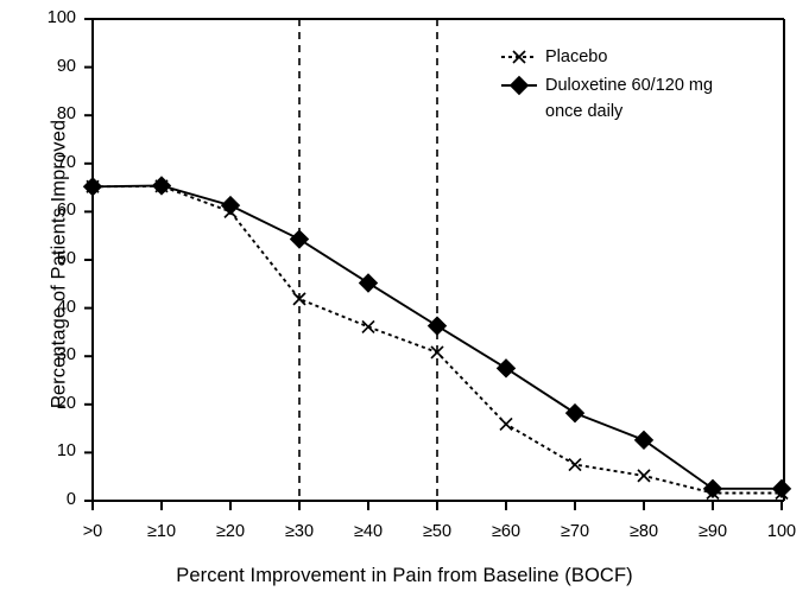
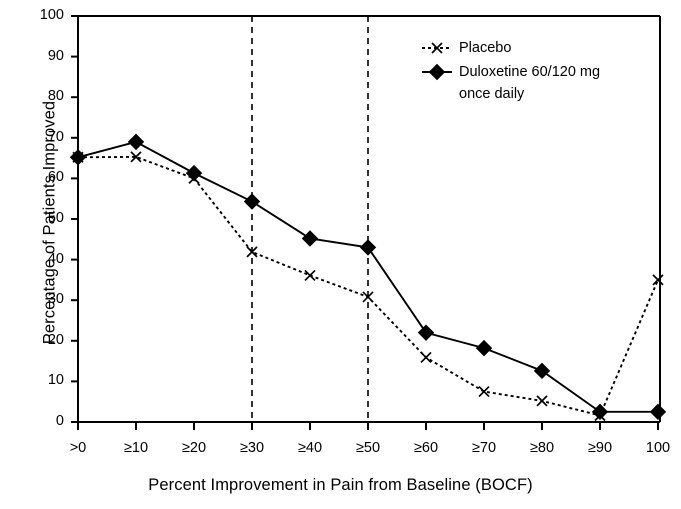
Duloxetine 60/120 mg once daily/≥10: 65 -> 69
Duloxetine 60/120 mg once daily/≥50: 36 -> 43
Duloxetine 60/120 mg once daily/≥60: 28 -> 22
Placebo/100: 2 -> 35
